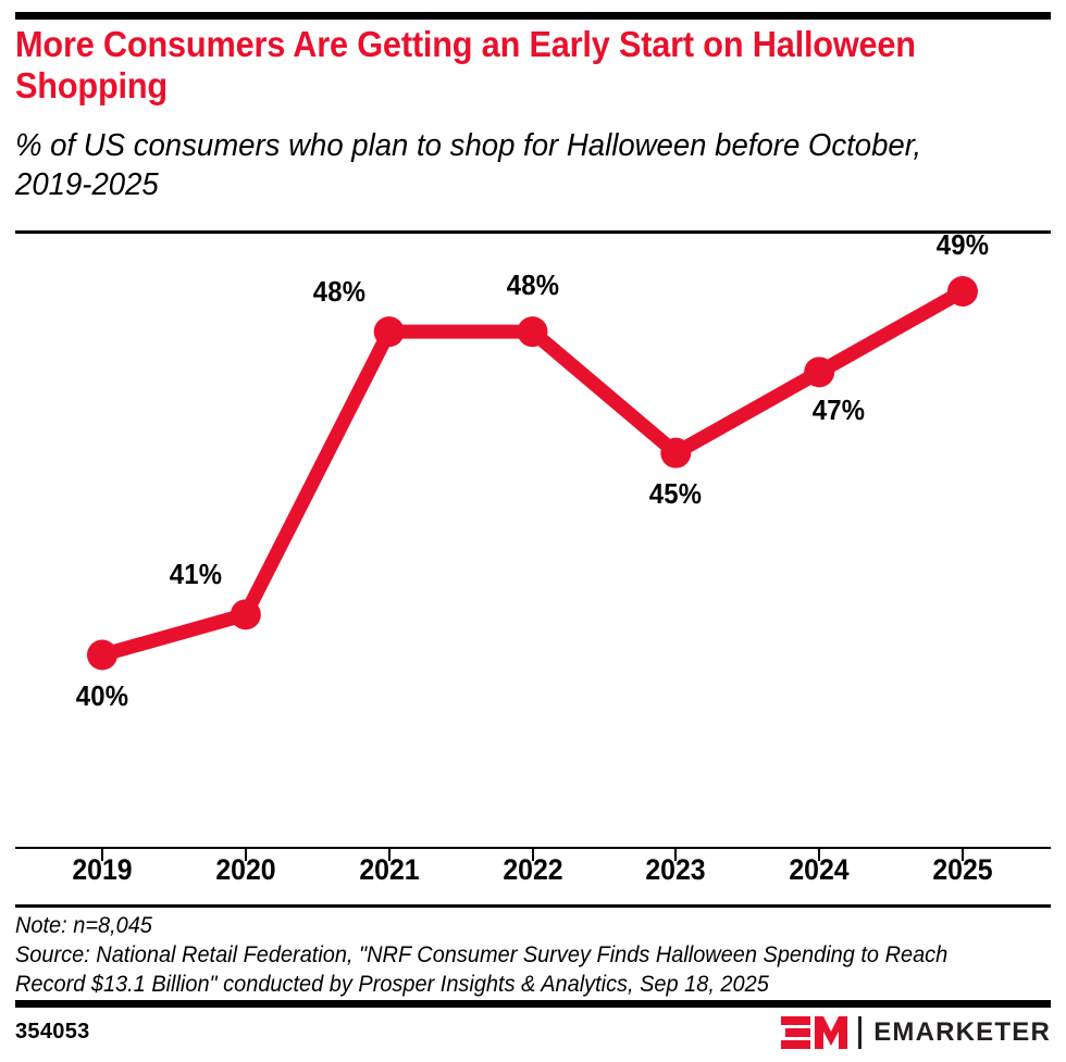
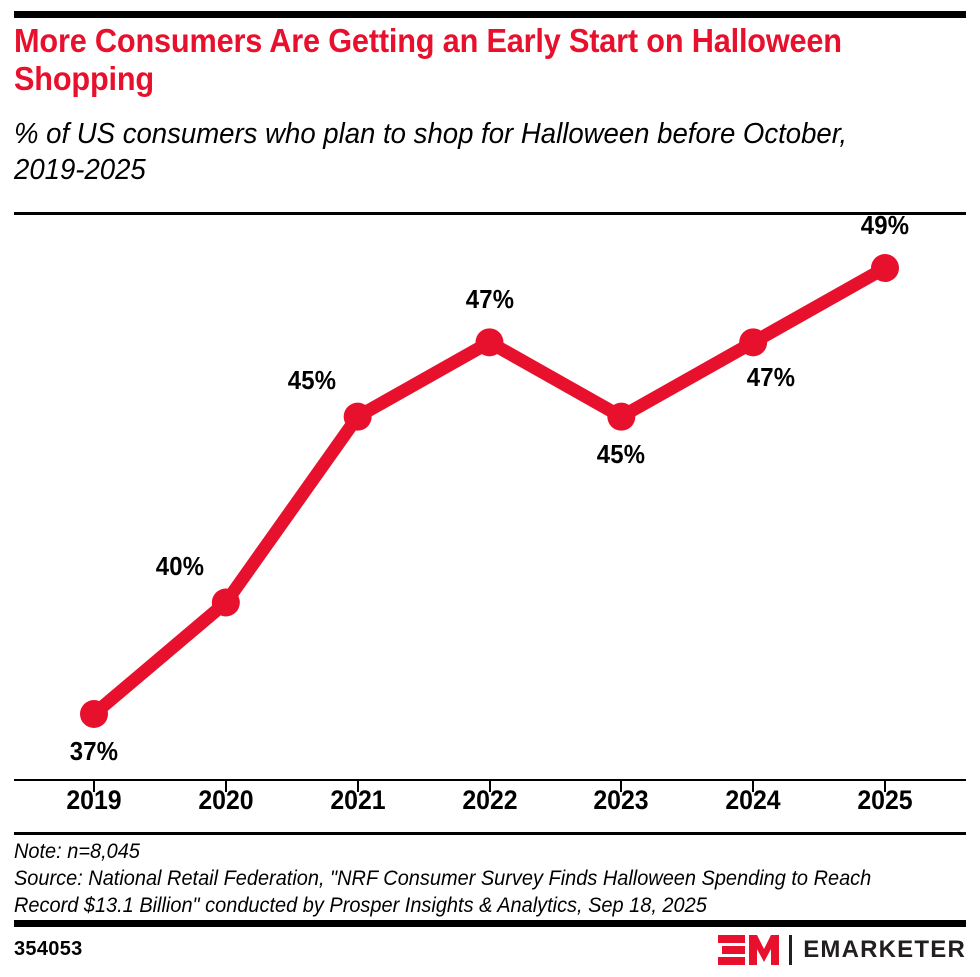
2019: 40% -> 37%
2020: 41% -> 40%
2021: 48% -> 45%
2022: 48% -> 47%
